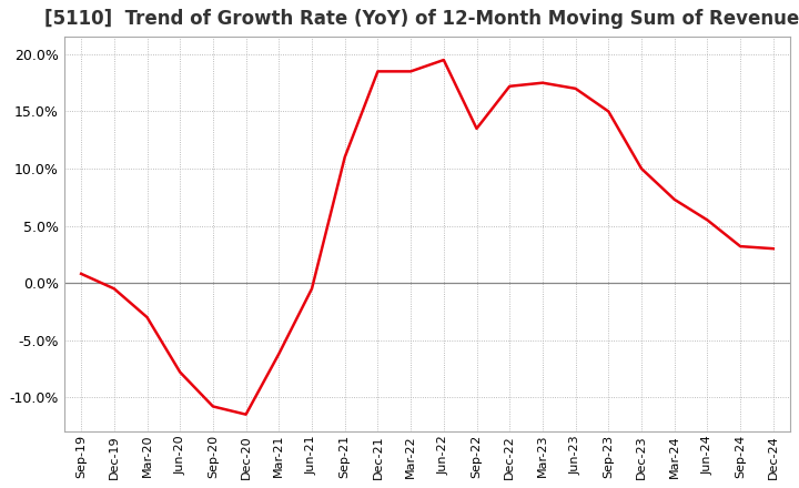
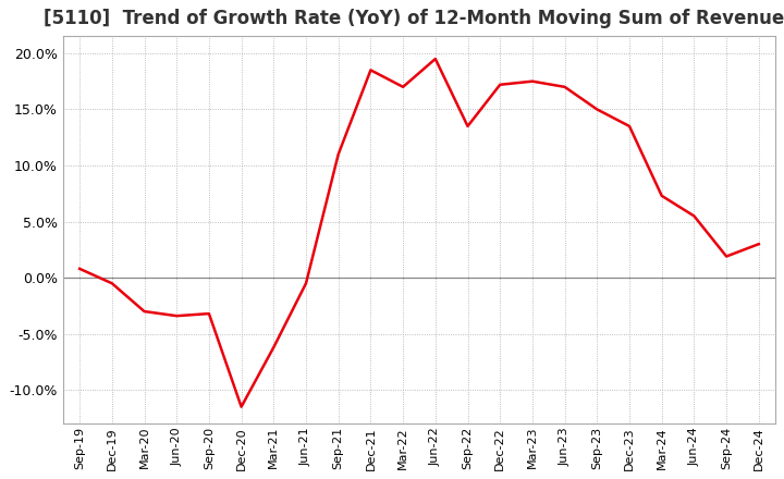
Jun-20: -7.8% -> -3.4%
Sep-20: -10.8% -> -3.2%
Mar-22: 18.5% -> 17.0%
Dec-23: 10.0% -> 13.5%
Sep-24: 3.2% -> 1.9%
